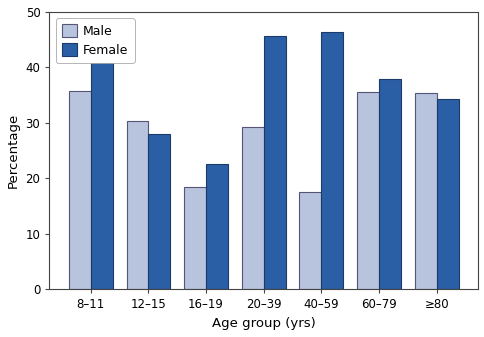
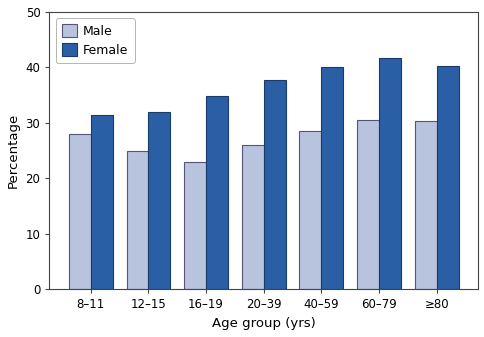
Male/8–11: 35.8 -> 28.0
Female/8–11: 41.4 -> 31.5
Male/12–15: 30.4 -> 25.0
Female/12–15: 28.0 -> 32.0
Male/16–19: 18.4 -> 22.9
Female/16–19: 22.6 -> 34.9
Male/20–39: 29.2 -> 26.0
Female/20–39: 45.6 -> 37.8
Male/40–59: 17.6 -> 28.5
Female/40–59: 46.4 -> 40.1
Male/60–79: 35.6 -> 30.5
Female/60–79: 38.0 -> 41.7
Male/≥80: 35.4 -> 30.3
Female/≥80: 34.4 -> 40.2
